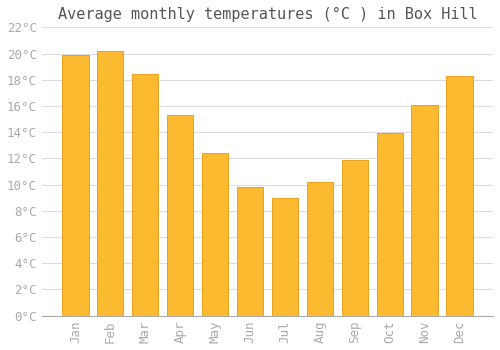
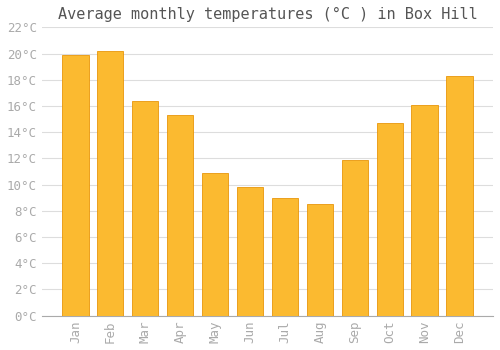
Mar: 18.4°C -> 16.4°C
May: 12.4°C -> 10.9°C
Aug: 10.2°C -> 8.5°C
Oct: 13.9°C -> 14.7°C
